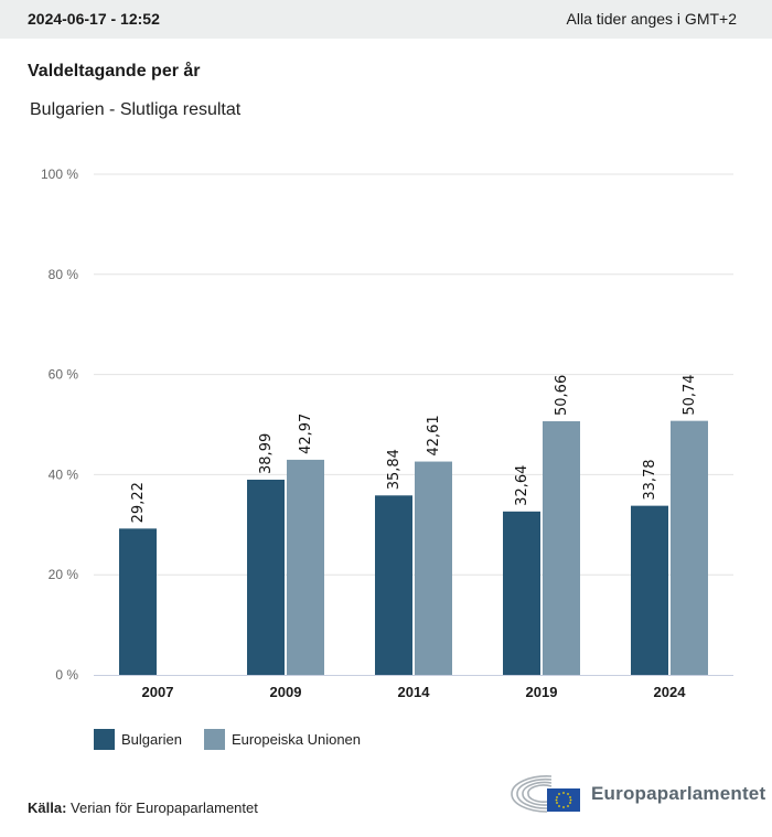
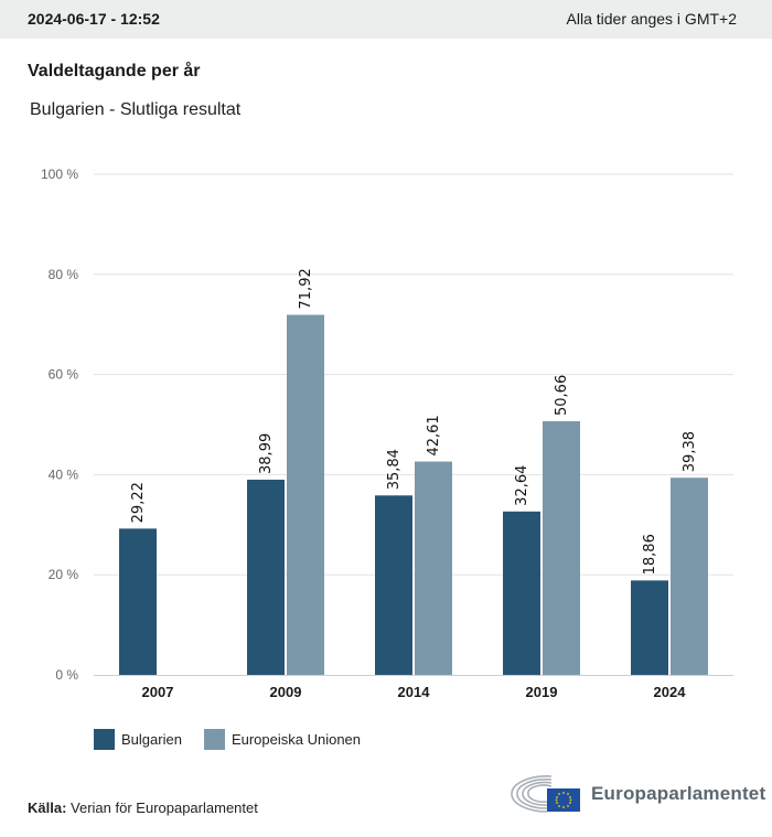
Europeiska Unionen/2009: 42,97 -> 71,92
Bulgarien/2024: 33,78 -> 18,86
Europeiska Unionen/2024: 50,74 -> 39,38
